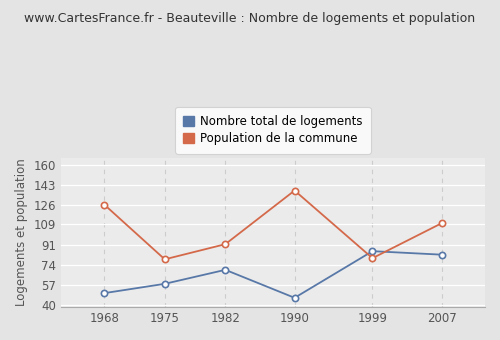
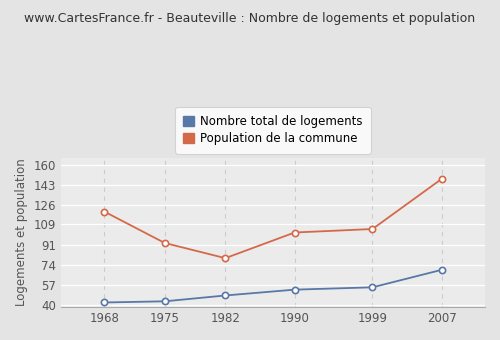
Nombre total de logements/1968: 50 -> 42
Population de la commune/1968: 126 -> 120
Nombre total de logements/1975: 58 -> 43
Population de la commune/1975: 79 -> 93
Nombre total de logements/1982: 70 -> 48
Population de la commune/1982: 92 -> 80
Nombre total de logements/1990: 46 -> 53
Population de la commune/1990: 138 -> 102
Nombre total de logements/1999: 86 -> 55
Population de la commune/1999: 80 -> 105
Nombre total de logements/2007: 83 -> 70
Population de la commune/2007: 110 -> 148
